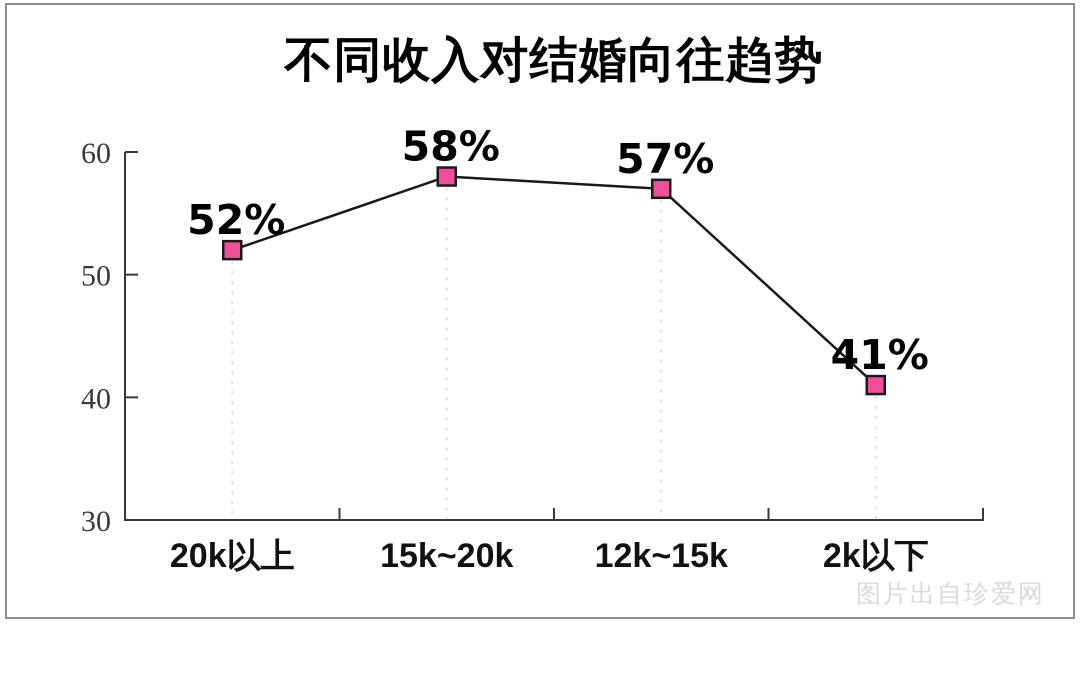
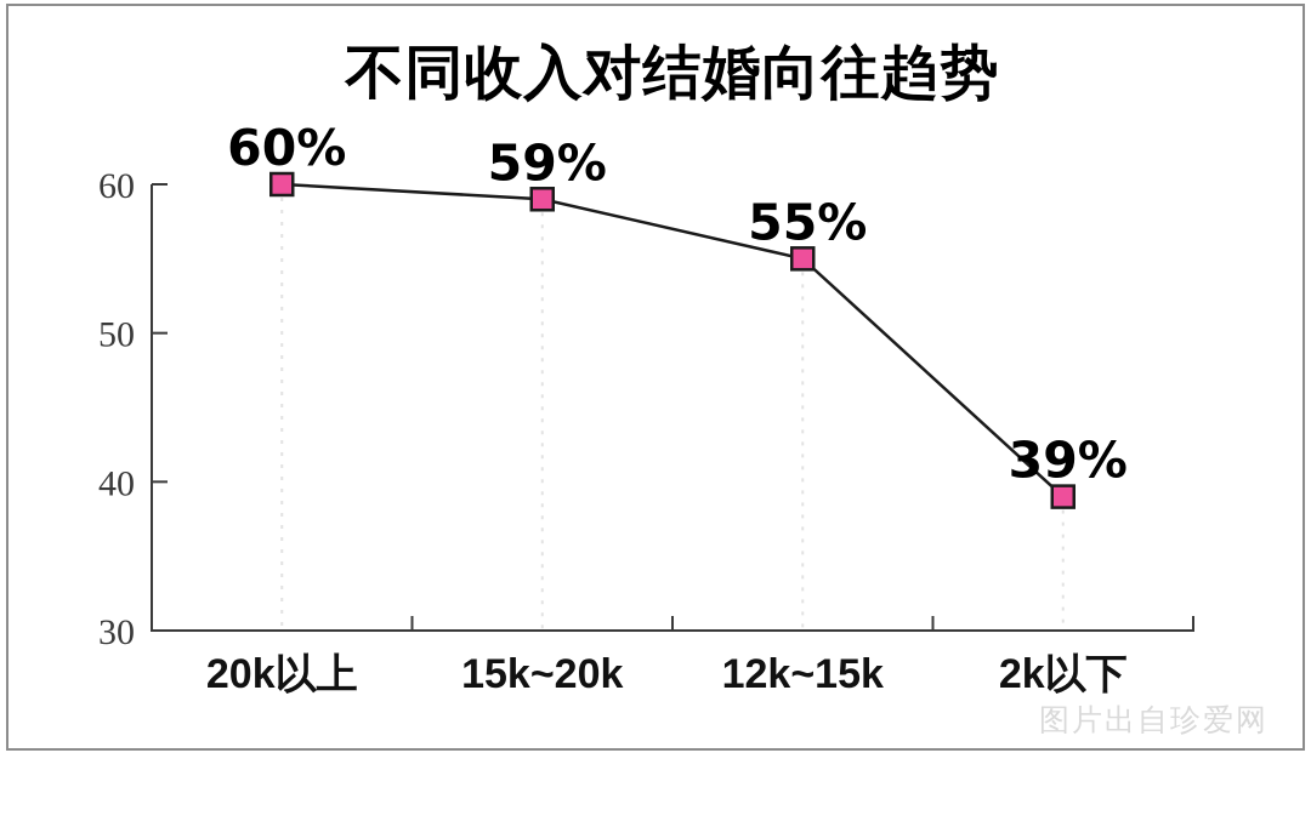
20k以上: 52% -> 60%
15k~20k: 58% -> 59%
12k~15k: 57% -> 55%
2k以下: 41% -> 39%
